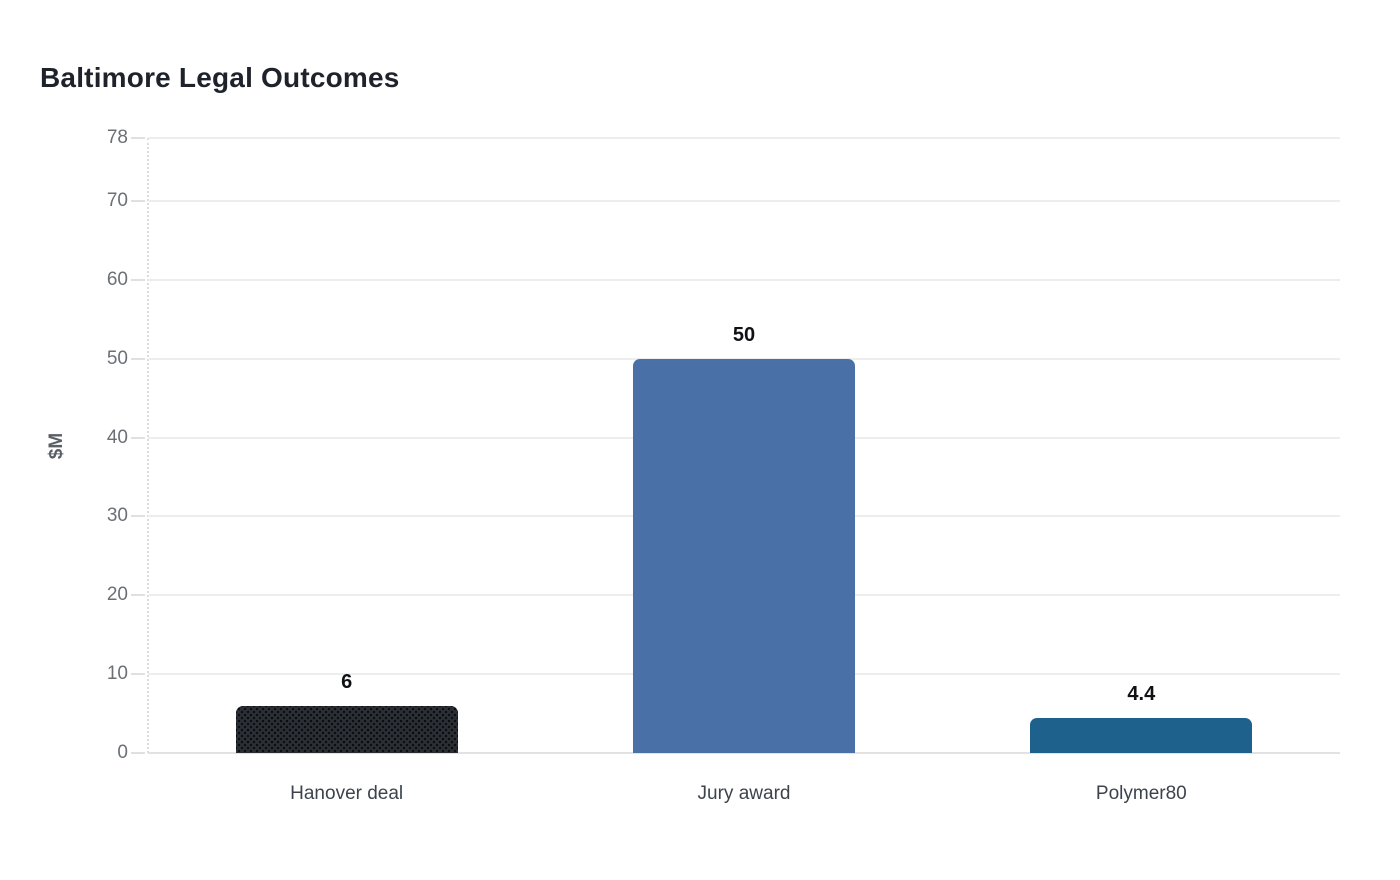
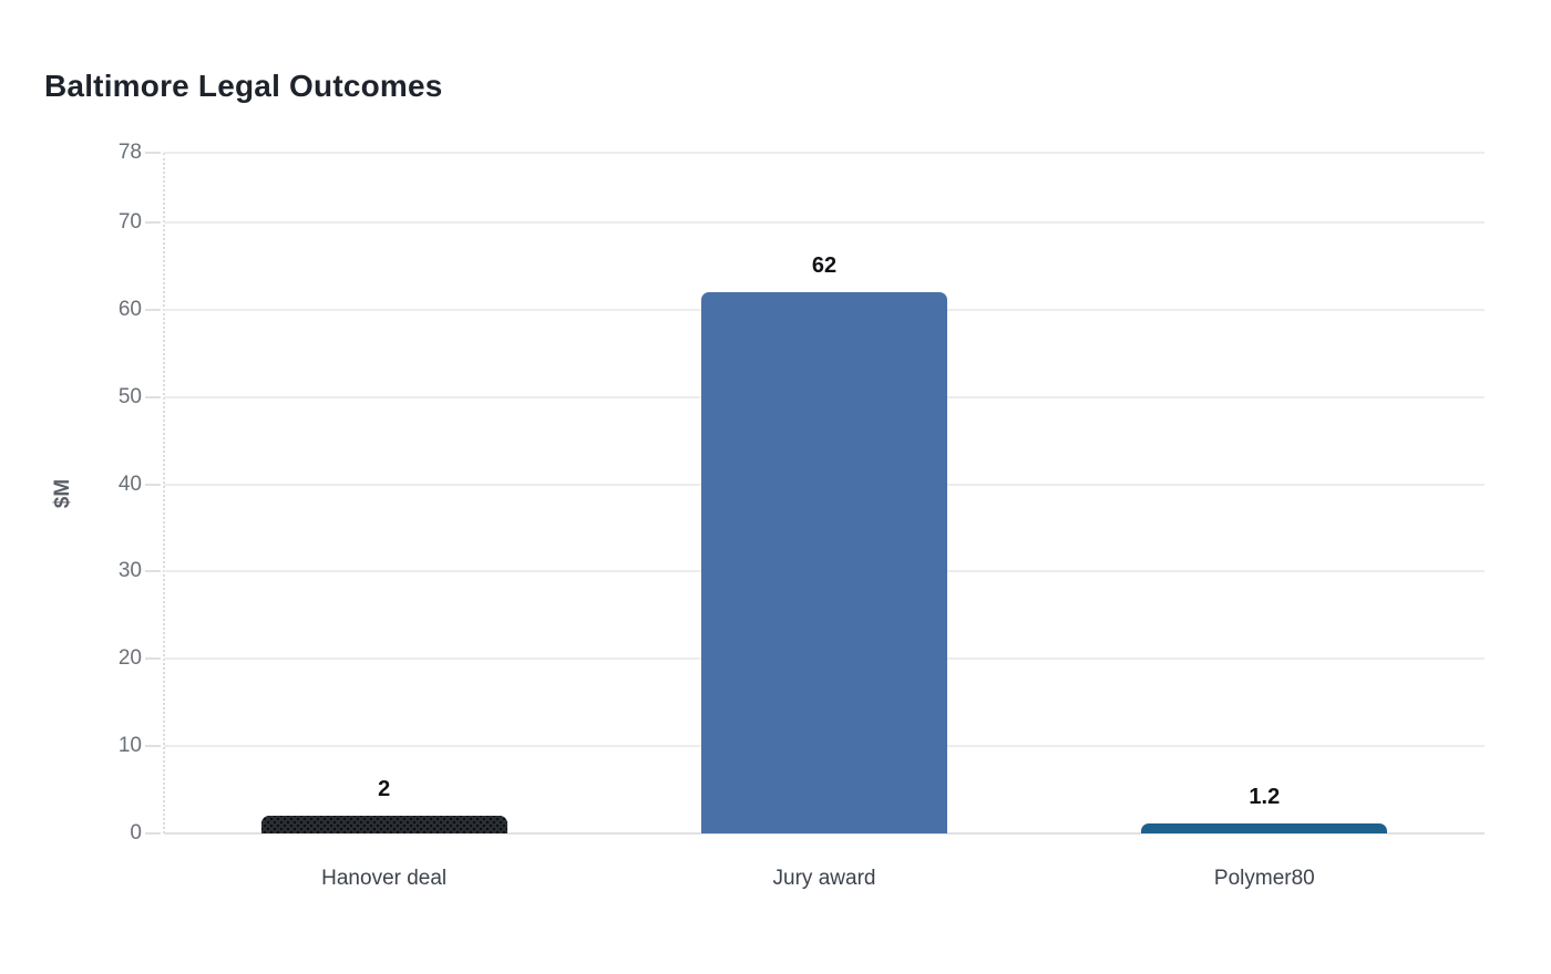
Hanover deal: 6 -> 2
Jury award: 50 -> 62
Polymer80: 4.4 -> 1.2
